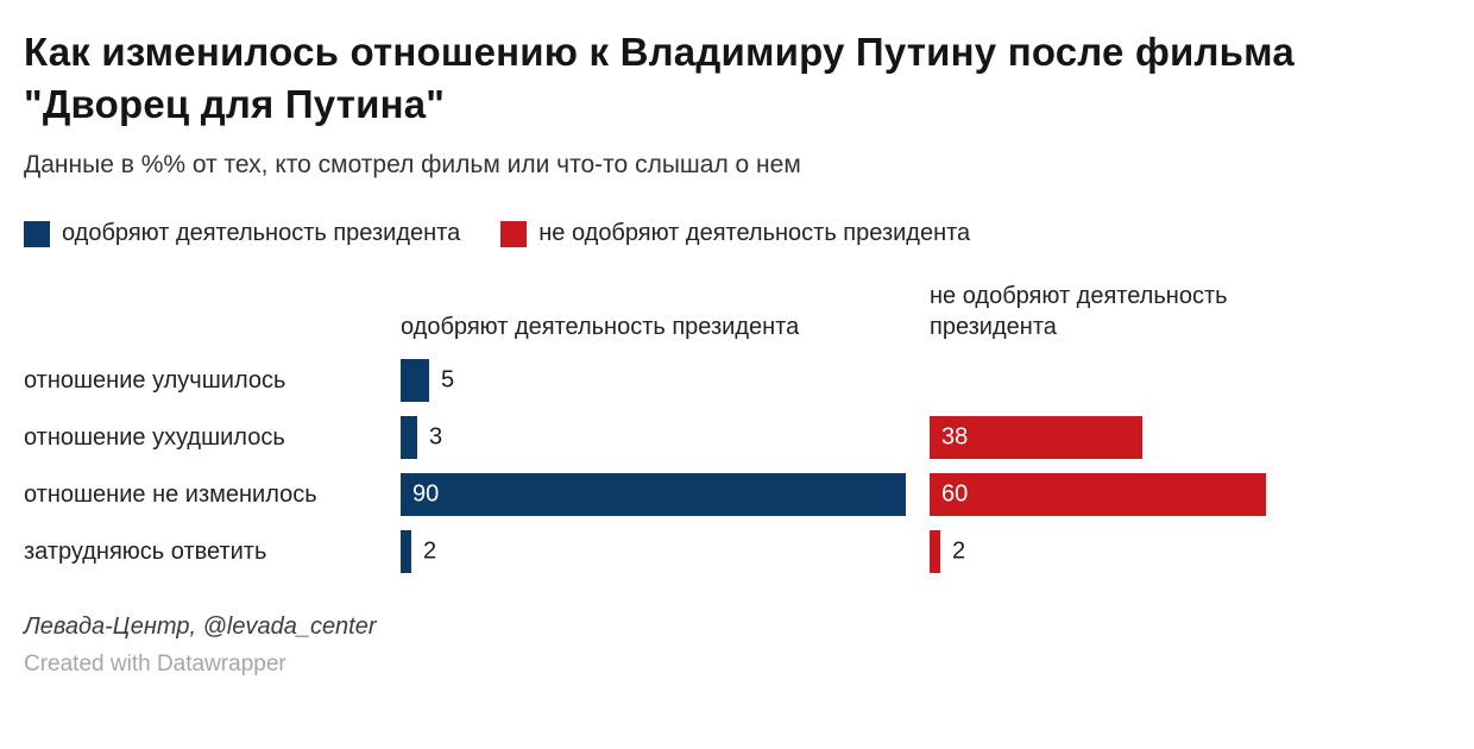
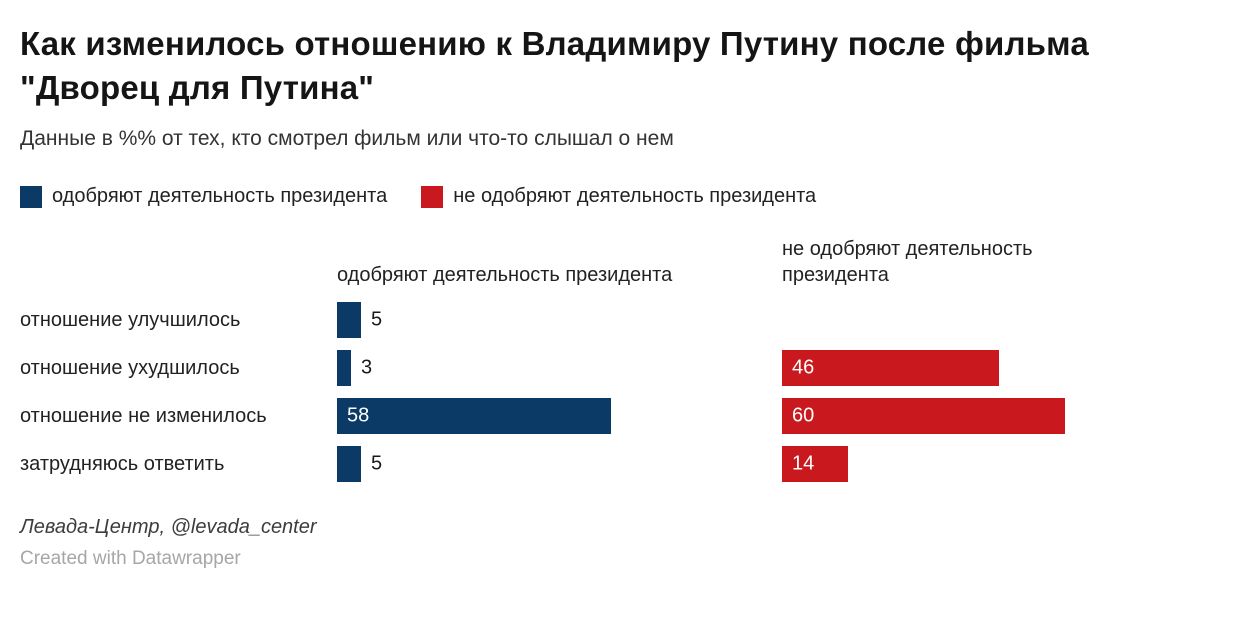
не одобряют деятельность президента/отношение ухудшилось: 38 -> 46
одобряют деятельность президента/отношение не изменилось: 90 -> 58
одобряют деятельность президента/затрудняюсь ответить: 2 -> 5
не одобряют деятельность президента/затрудняюсь ответить: 2 -> 14
